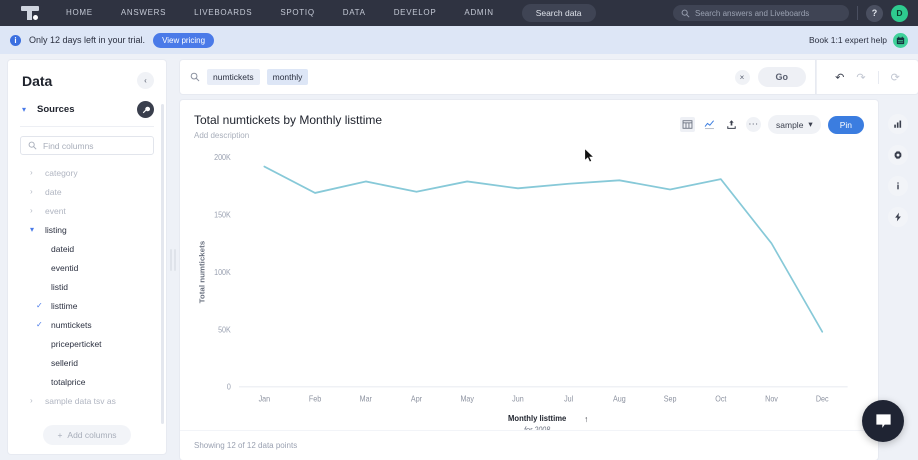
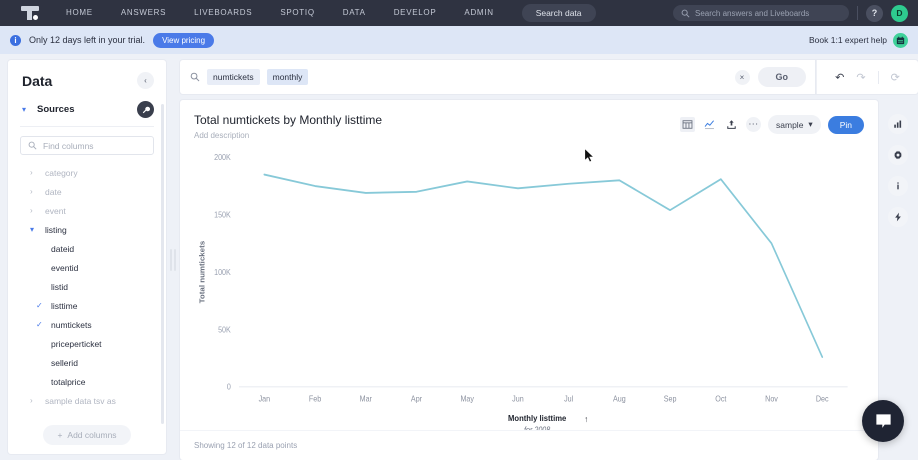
Jan: 192K -> 185K
Feb: 169K -> 175K
Mar: 179K -> 169K
Sep: 172K -> 154K
Dec: 48K -> 26K
